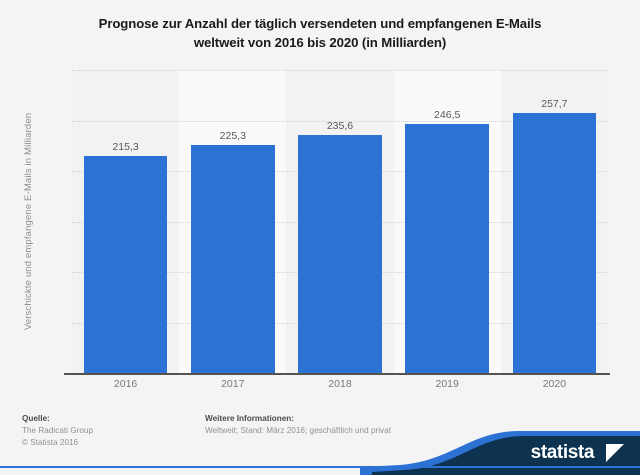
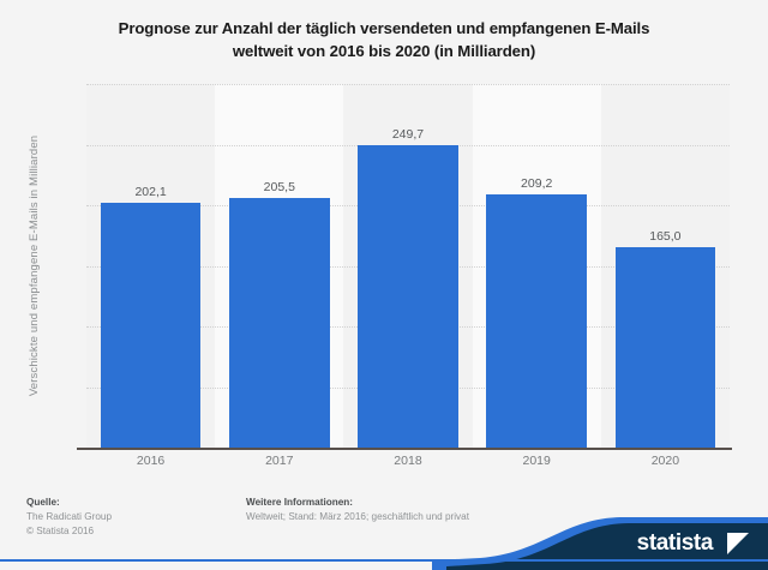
2016: 215,3 -> 202,1
2017: 225,3 -> 205,5
2018: 235,6 -> 249,7
2019: 246,5 -> 209,2
2020: 257,7 -> 165,0
